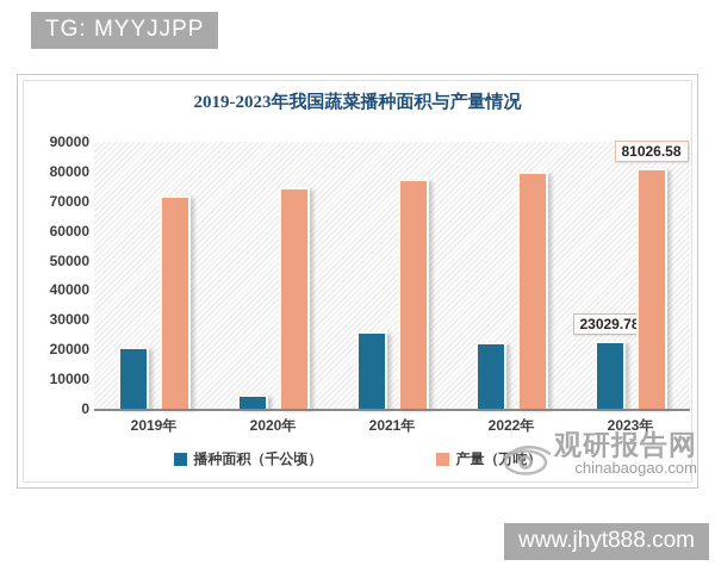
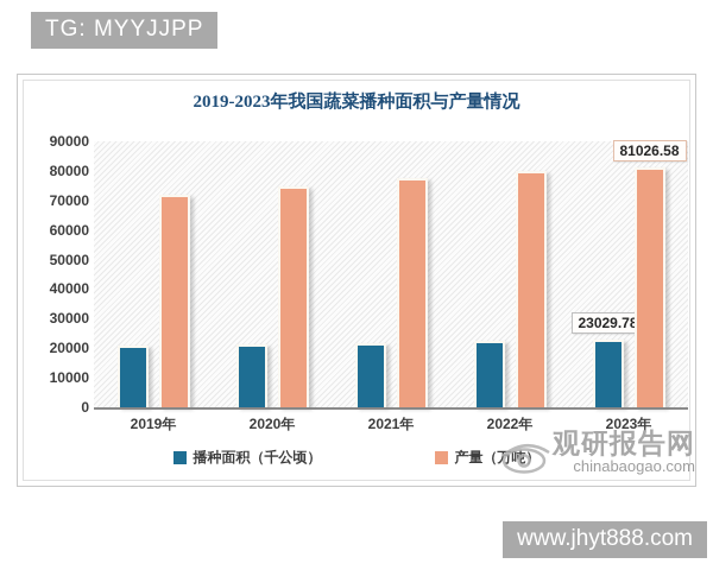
播种面积（千公顷）/2020年: 5000 -> 21000
播种面积（千公顷）/2021年: 26000 -> 22000
